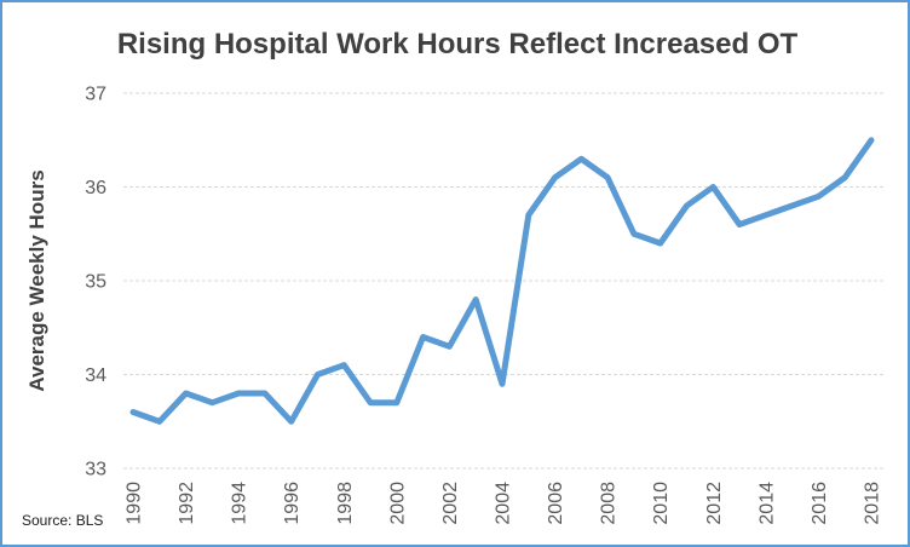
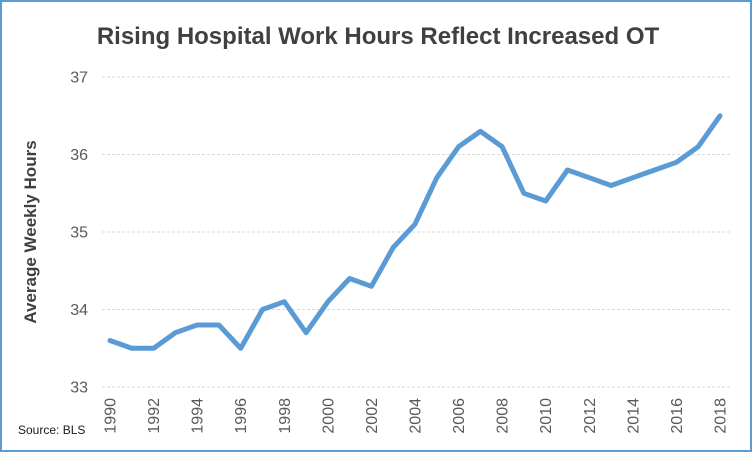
1992: 33.8 -> 33.5
2000: 33.7 -> 34.1
2004: 33.9 -> 35.1
2012: 36.0 -> 35.7
